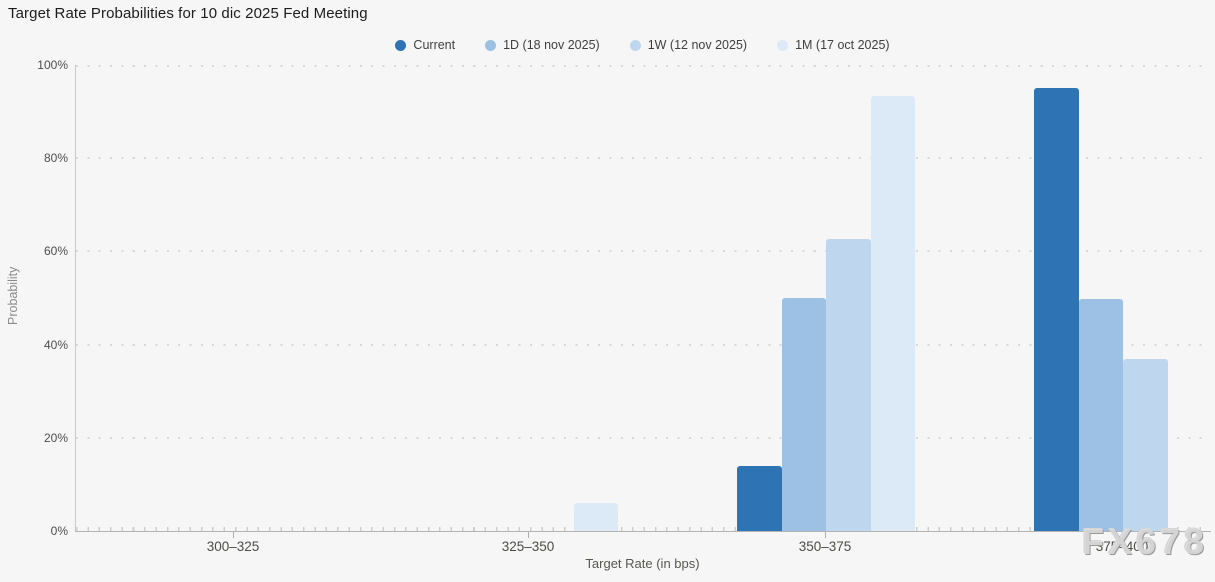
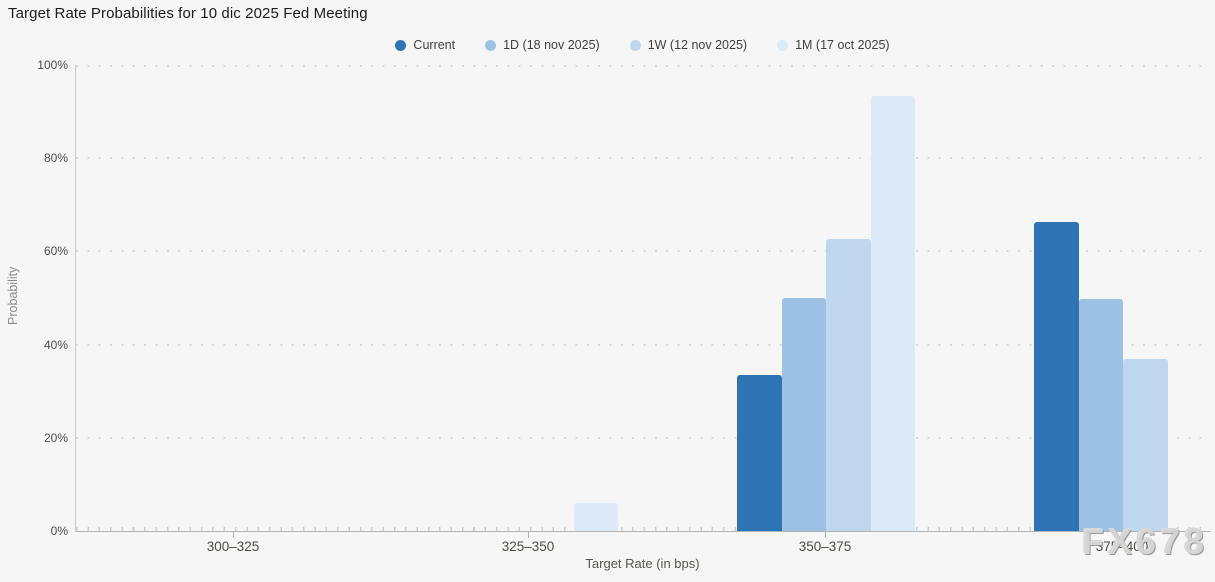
Current/350–375: 14% -> 34%
Current/375–400: 95% -> 66%
